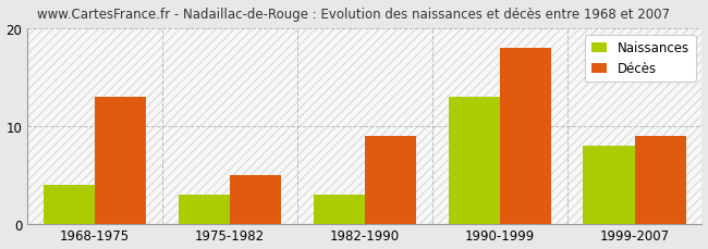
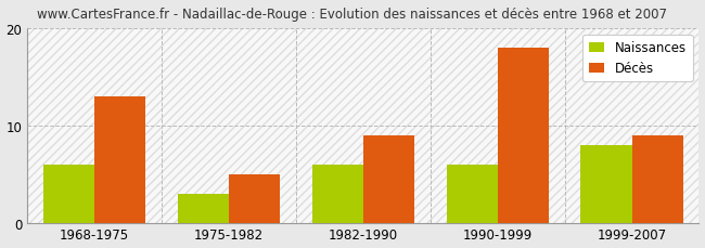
Naissances/1968-1975: 4 -> 6
Naissances/1982-1990: 3 -> 6
Naissances/1990-1999: 13 -> 6
